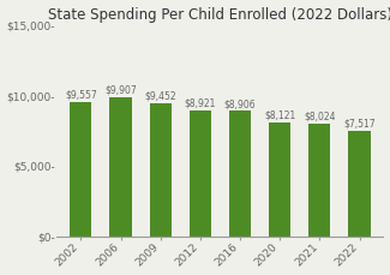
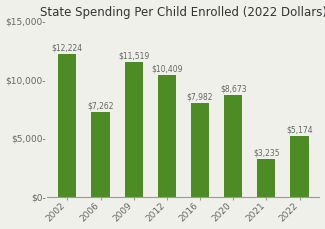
2002: $9,557 -> $12,224
2006: $9,907 -> $7,262
2009: $9,452 -> $11,519
2012: $8,921 -> $10,409
2016: $8,906 -> $7,982
2020: $8,121 -> $8,673
2021: $8,024 -> $3,235
2022: $7,517 -> $5,174
